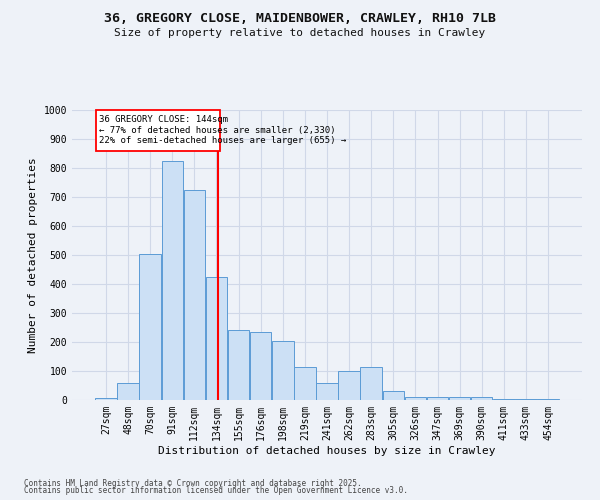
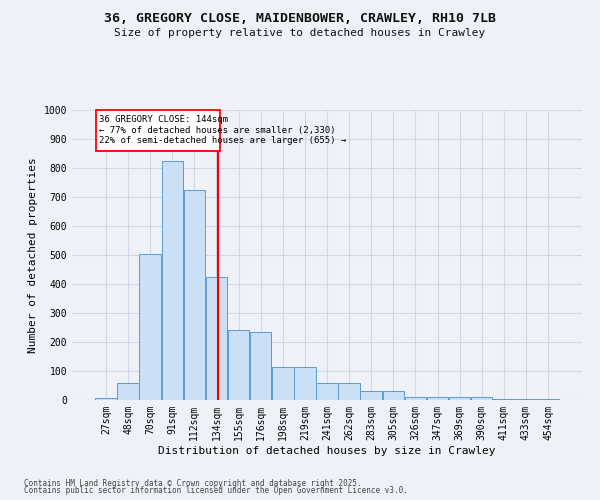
198sqm: 205 -> 115
262sqm: 100 -> 57
283sqm: 115 -> 30
